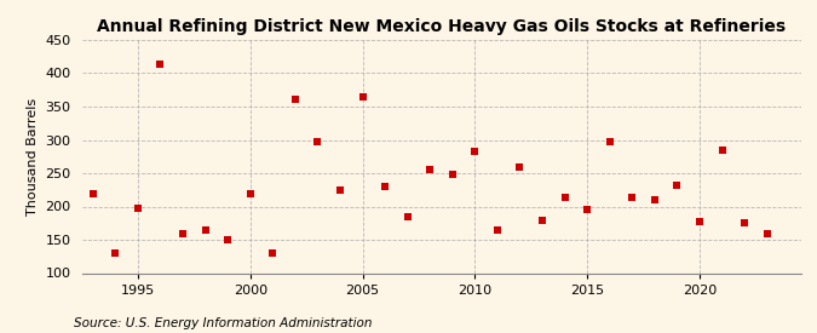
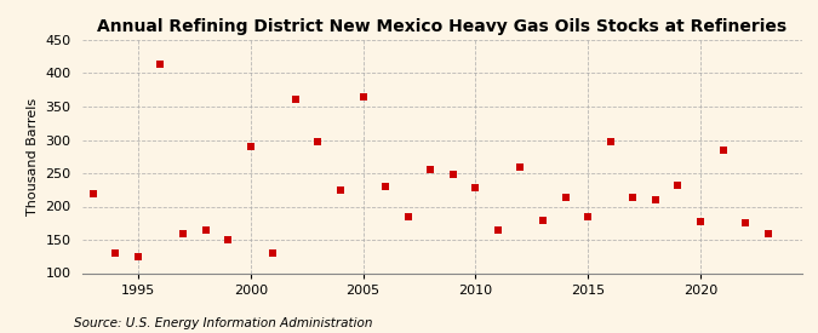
1995: 198 -> 125
2000: 220 -> 290
2010: 282 -> 228
2015: 196 -> 185
